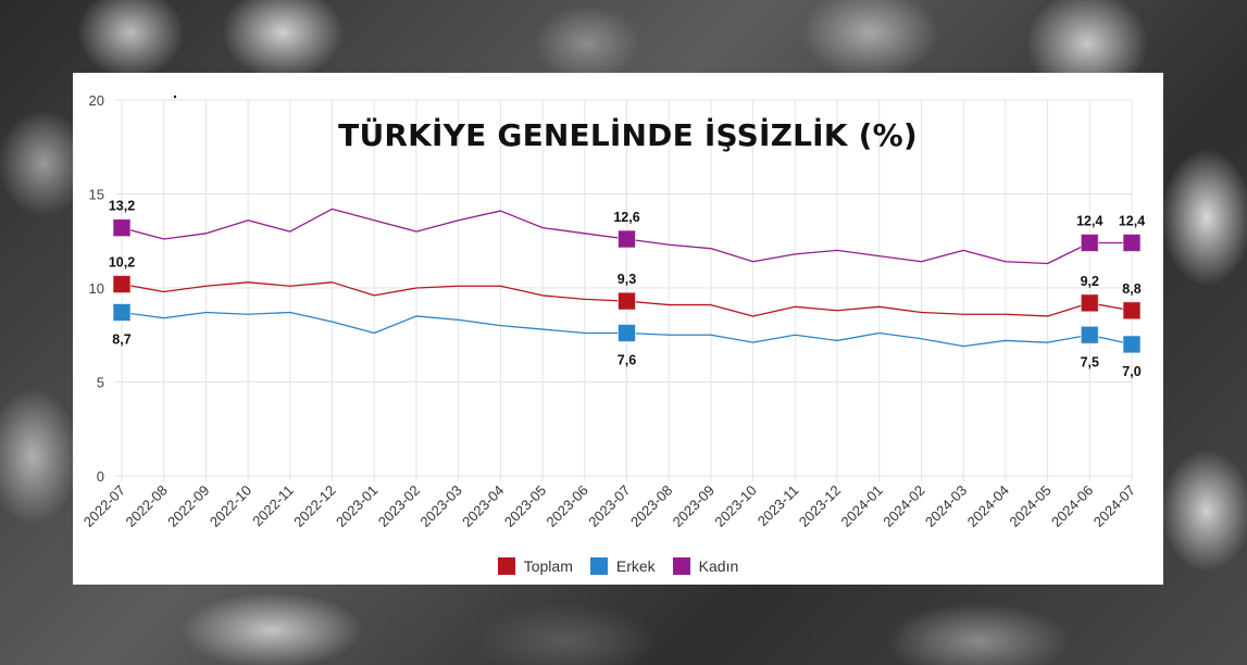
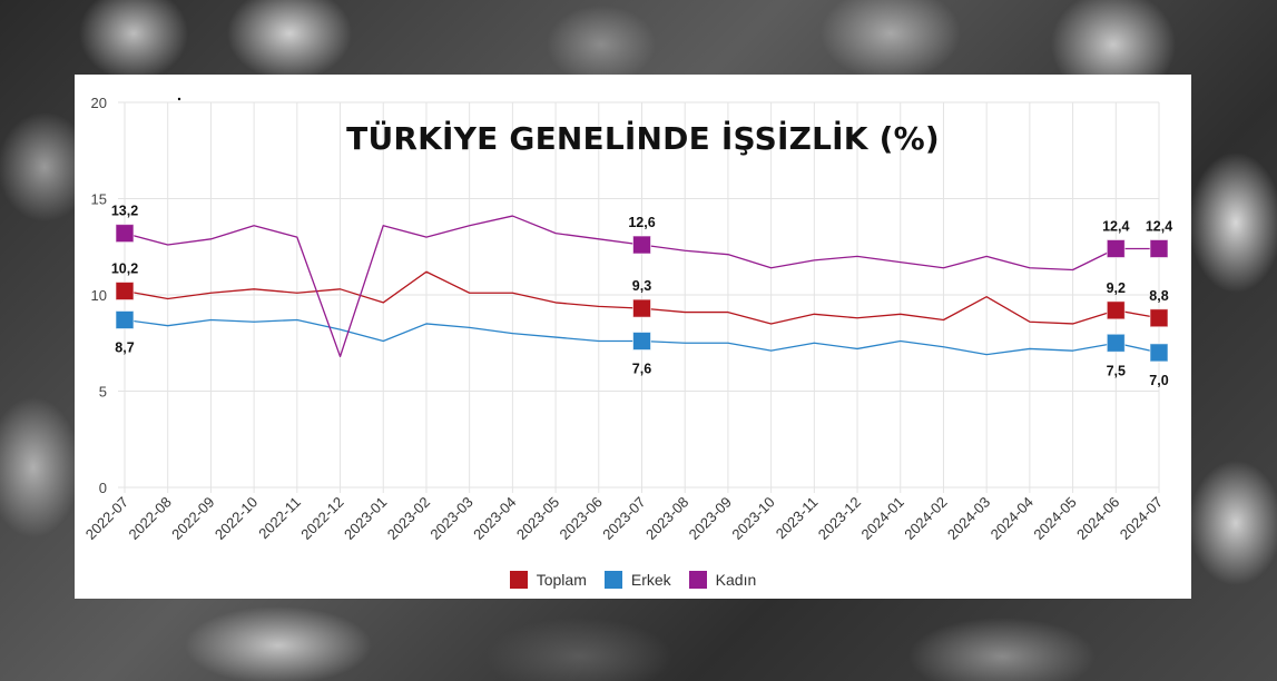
Kadın/2022-12: 14.2 -> 6.8
Toplam/2023-02: 10.0 -> 11.2
Toplam/2024-03: 8.6 -> 9.9
